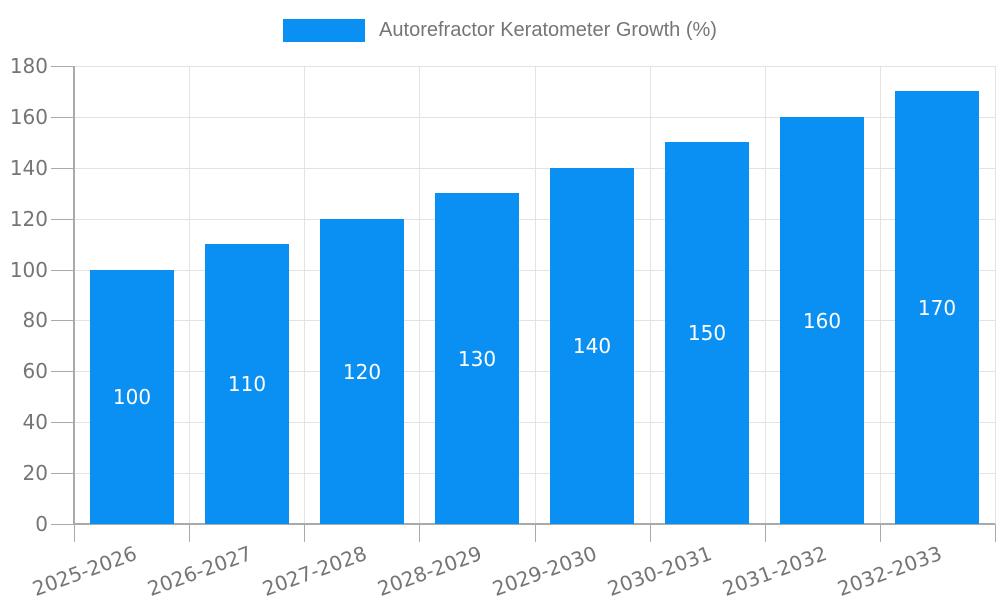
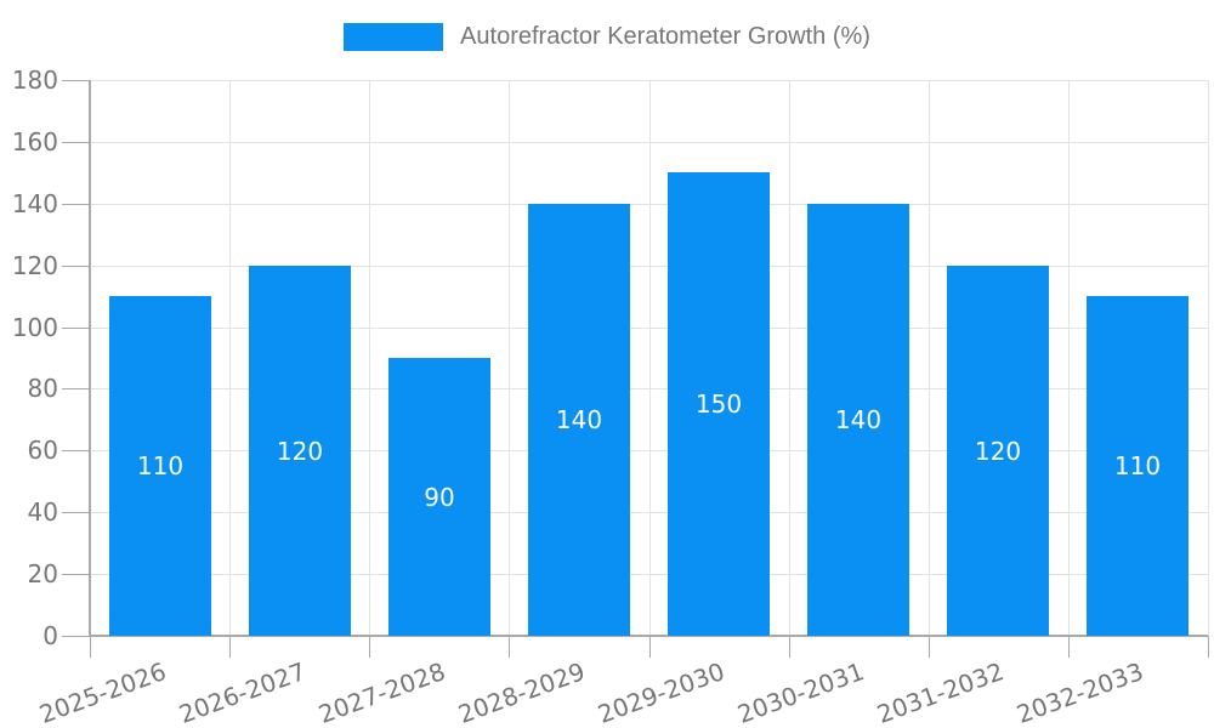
2025-2026: 100 -> 110
2026-2027: 110 -> 120
2027-2028: 120 -> 90
2028-2029: 130 -> 140
2029-2030: 140 -> 150
2030-2031: 150 -> 140
2031-2032: 160 -> 120
2032-2033: 170 -> 110
